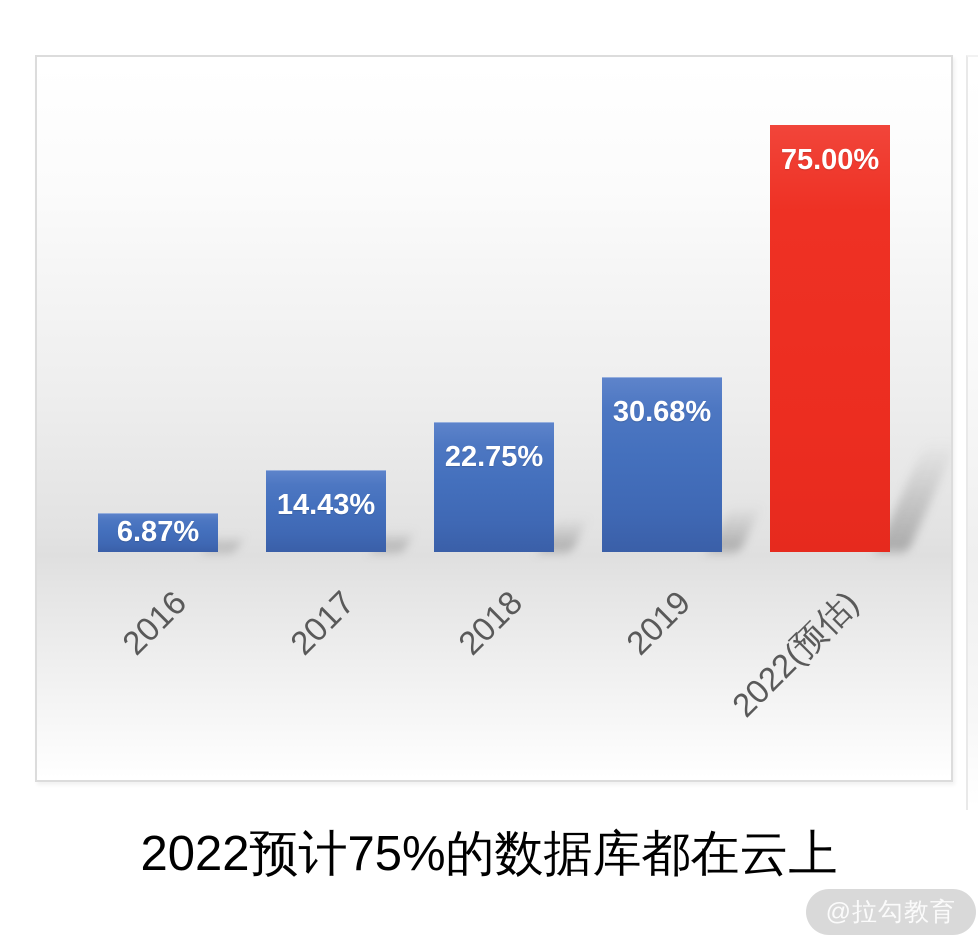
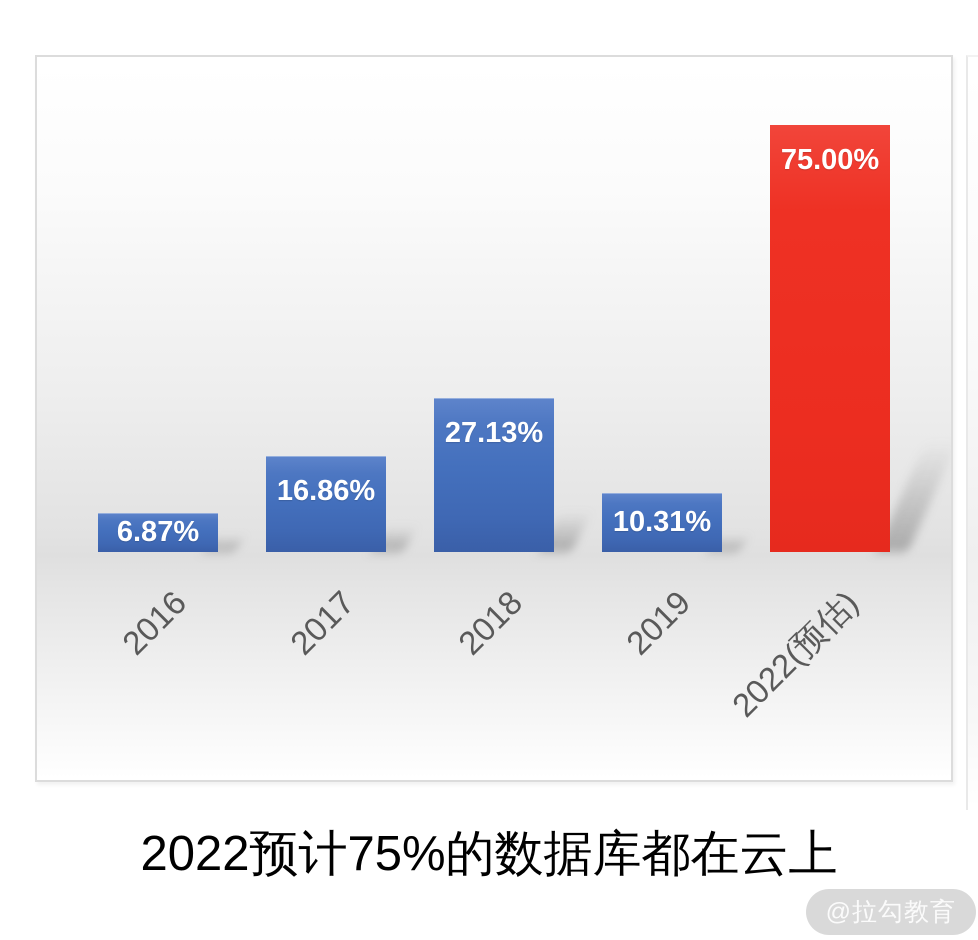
2017: 14.43% -> 16.86%
2018: 22.75% -> 27.13%
2019: 30.68% -> 10.31%
